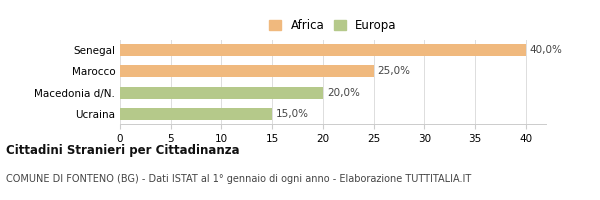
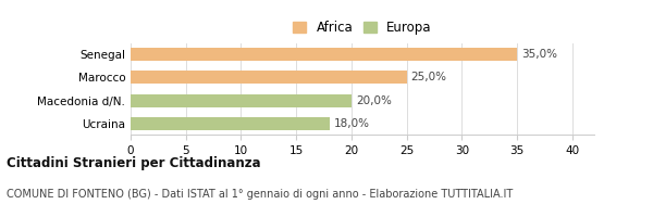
Senegal: 40,0% -> 35,0%
Ucraina: 15,0% -> 18,0%
